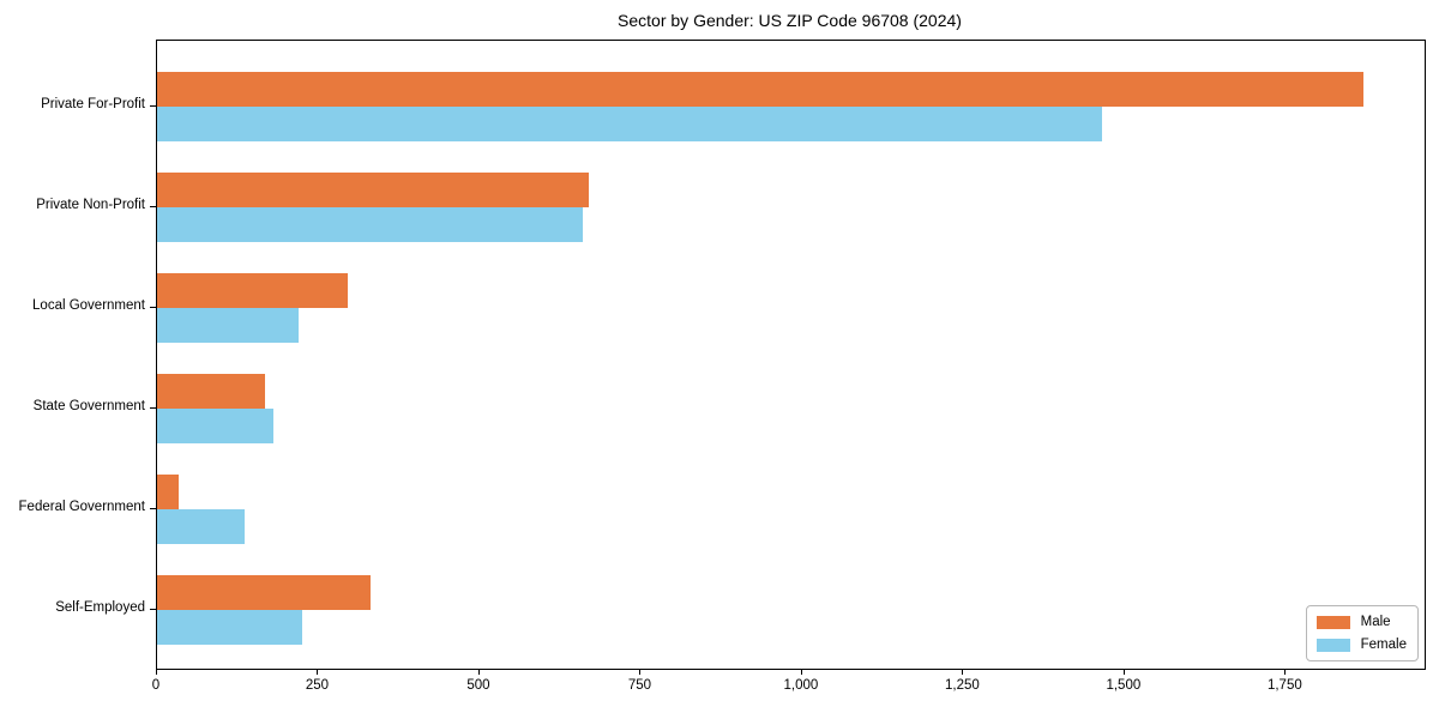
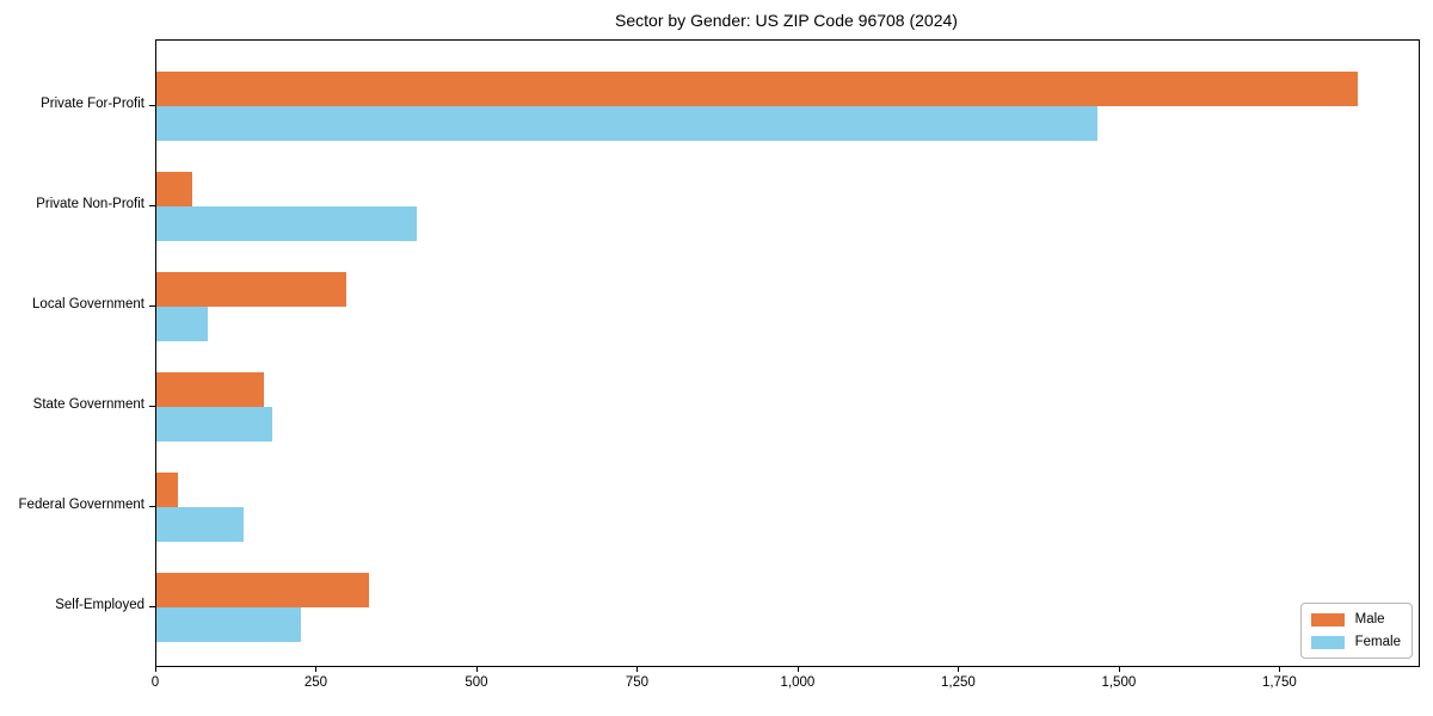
Male/Private Non-Profit: 670 -> 60
Female/Private Non-Profit: 660 -> 400
Female/Local Government: 220 -> 80
